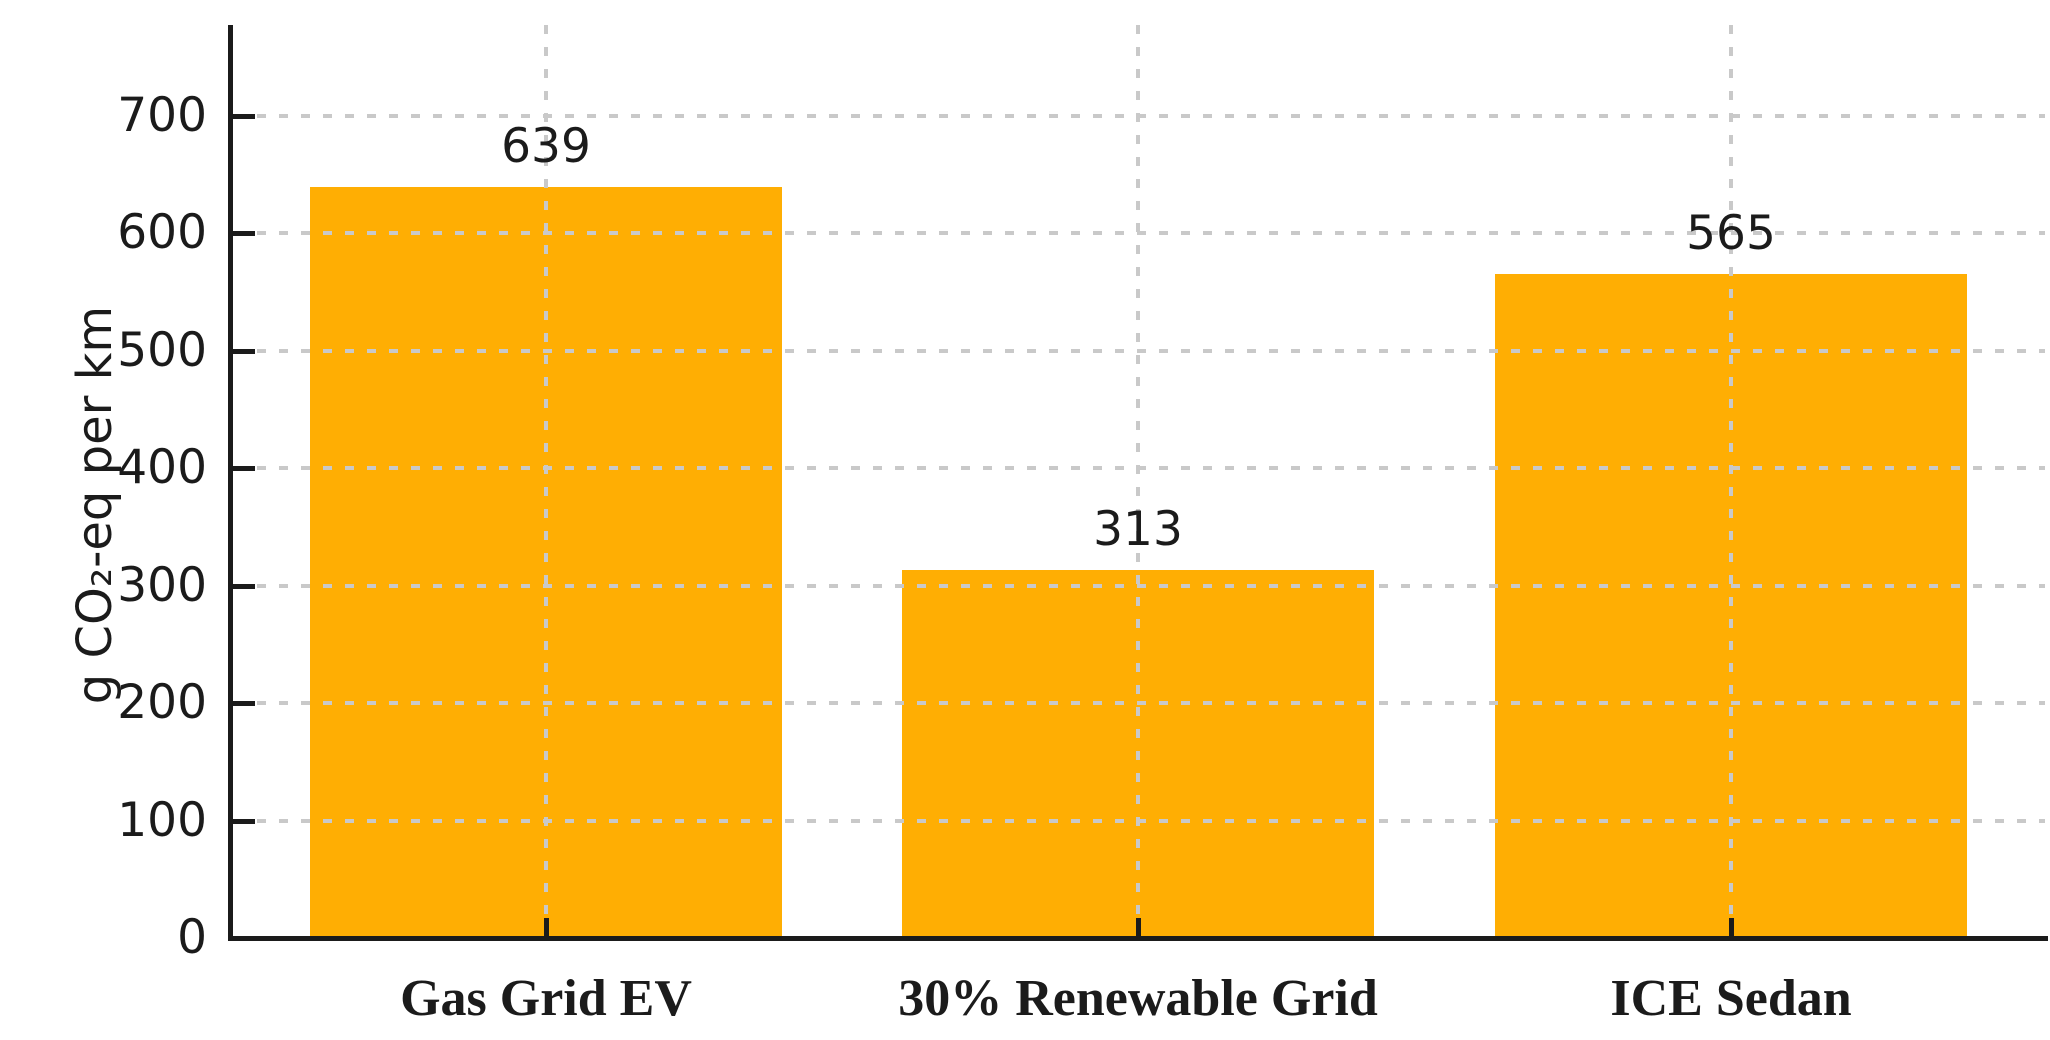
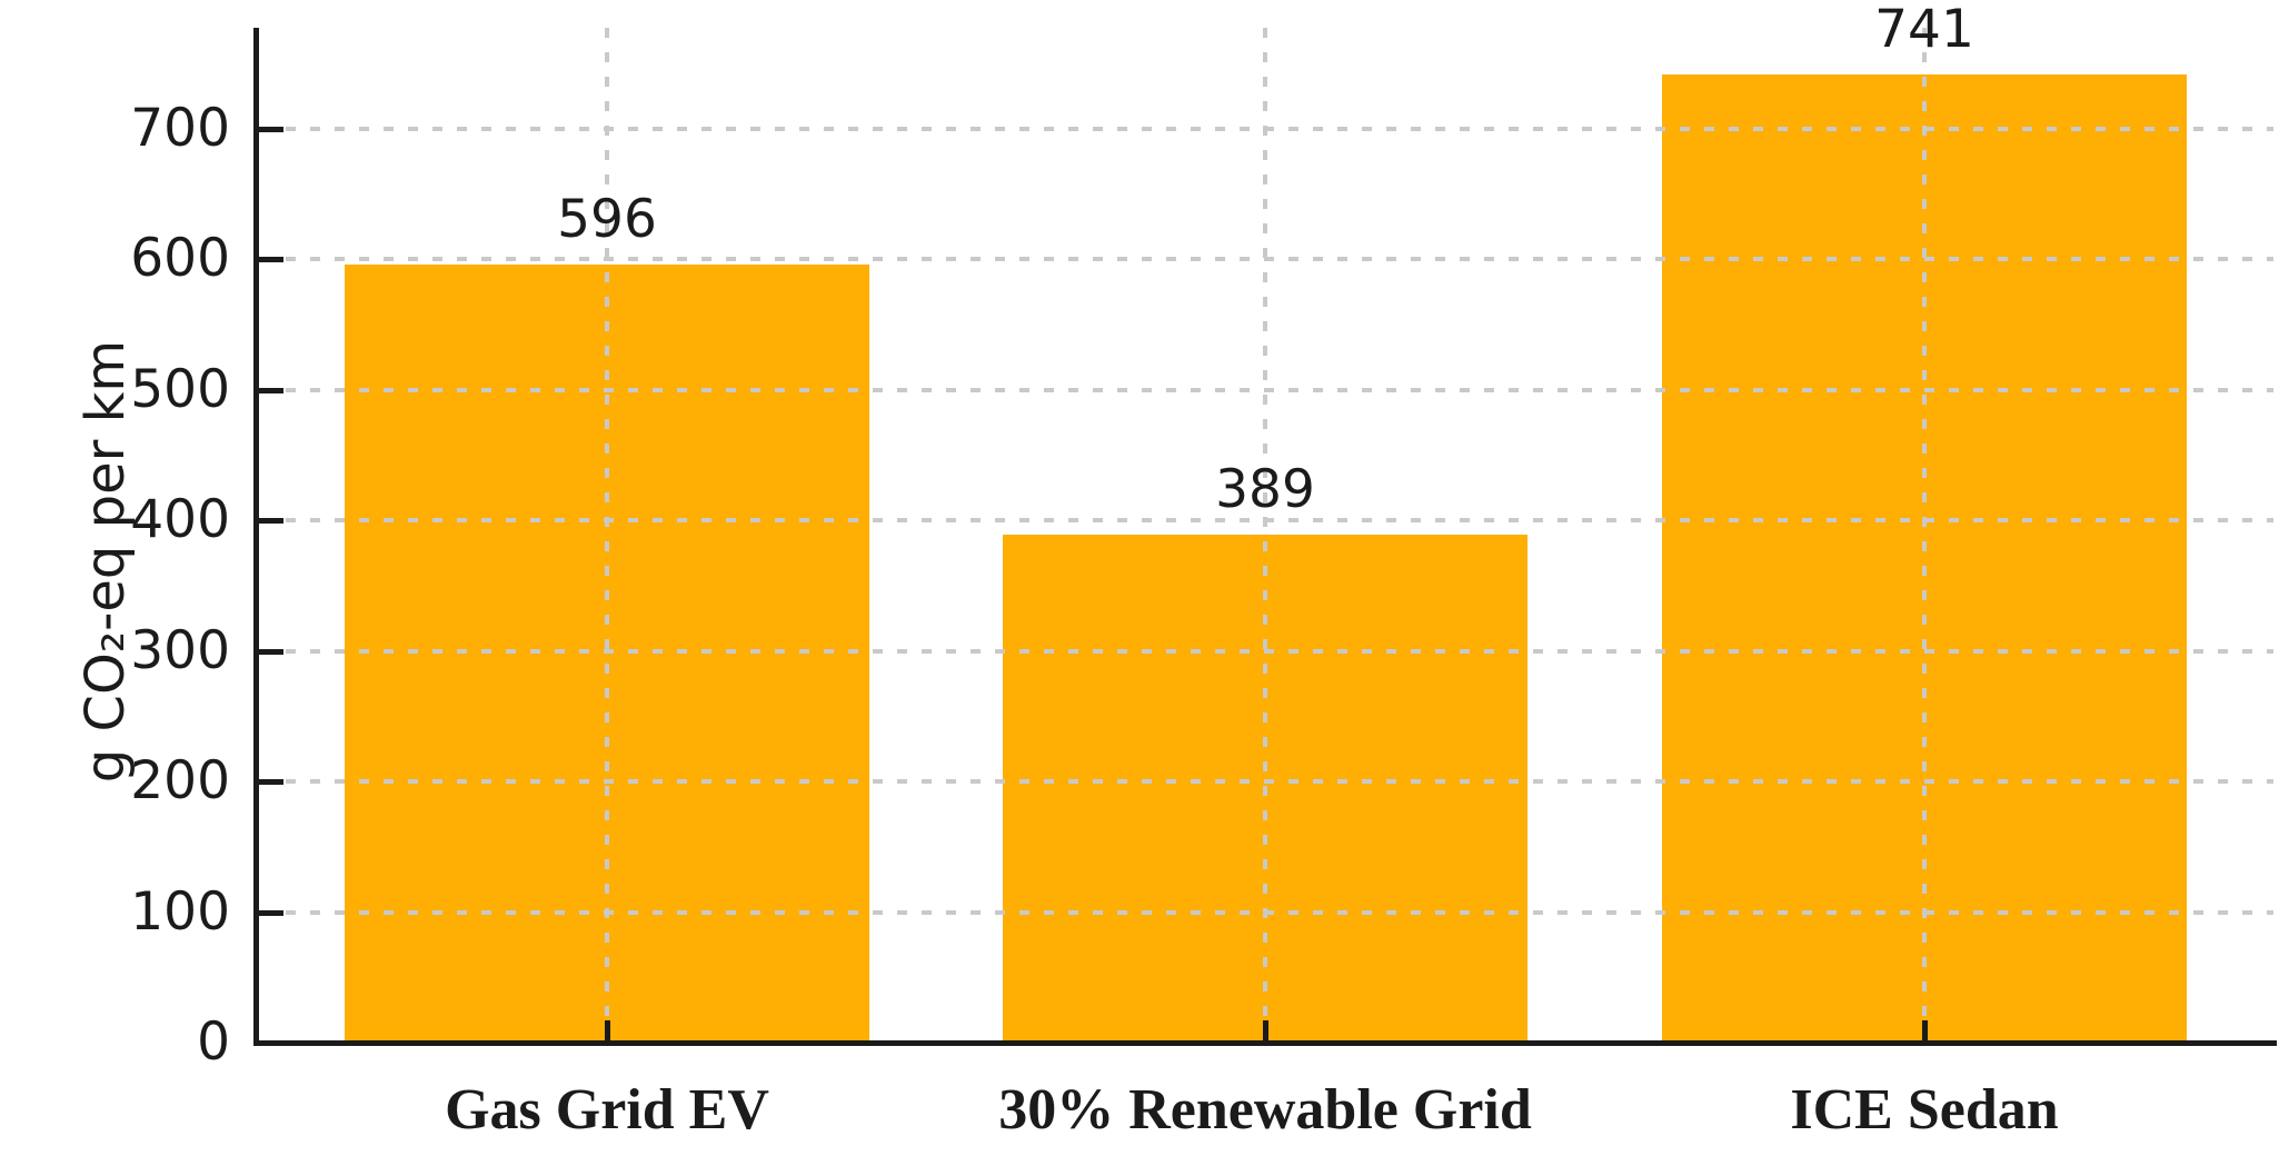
Gas Grid EV: 639 -> 596
30% Renewable Grid: 313 -> 389
ICE Sedan: 565 -> 741
